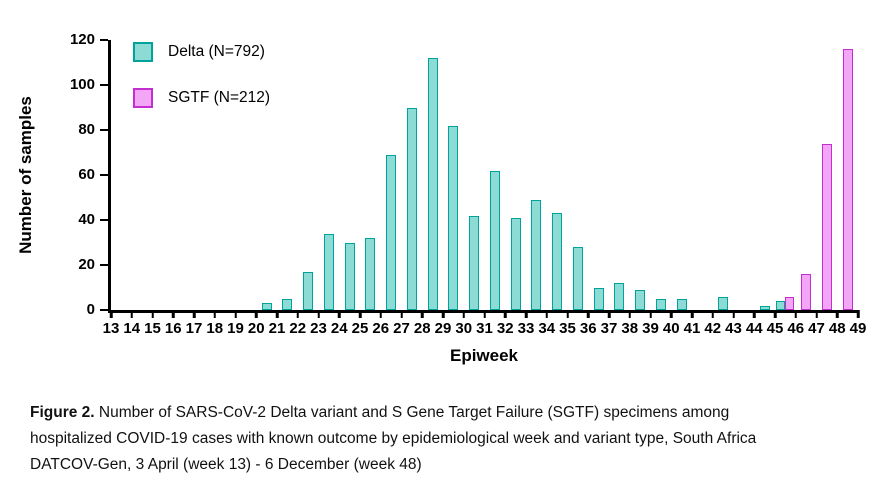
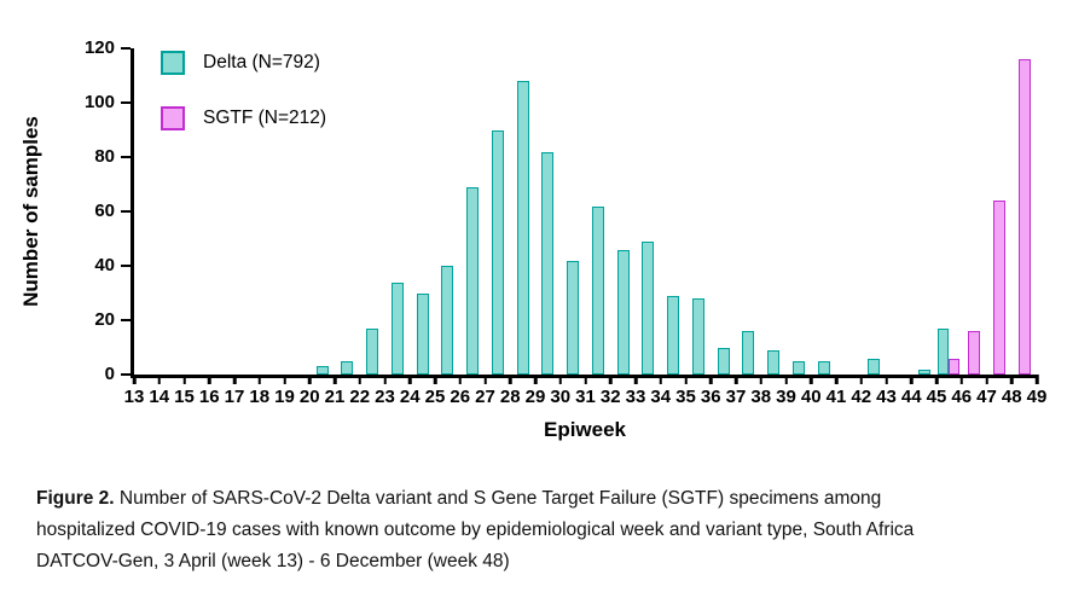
Delta (N=792)/25: 32 -> 40
Delta (N=792)/28: 112 -> 108
Delta (N=792)/32: 41 -> 46
Delta (N=792)/34: 43 -> 29
Delta (N=792)/37: 12 -> 16
Delta (N=792)/45: 4 -> 17
SGTF (N=212)/47: 74 -> 64
